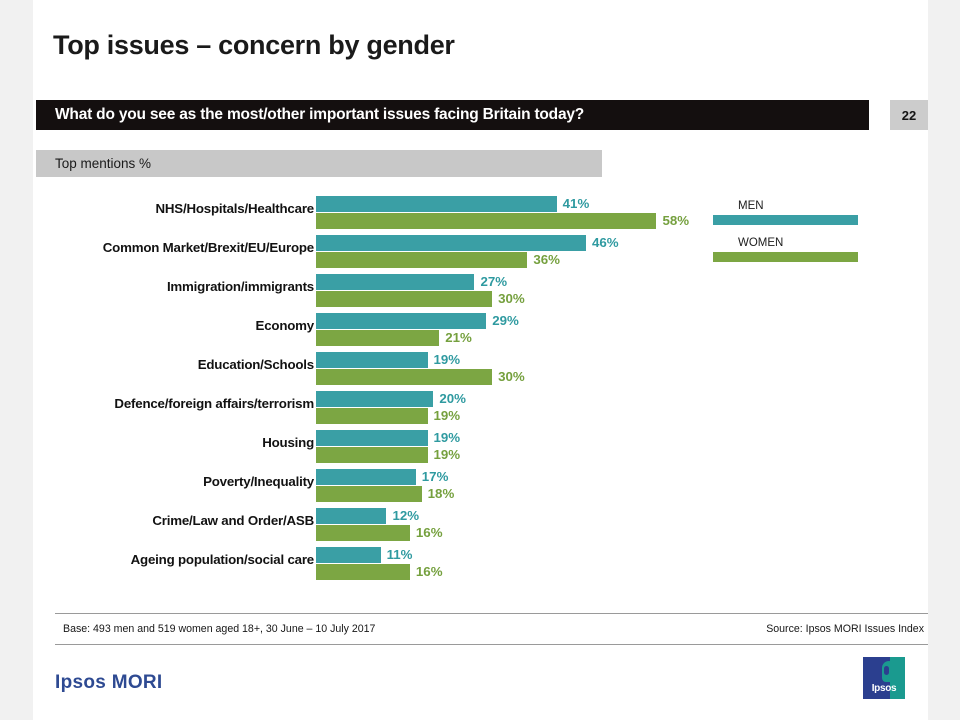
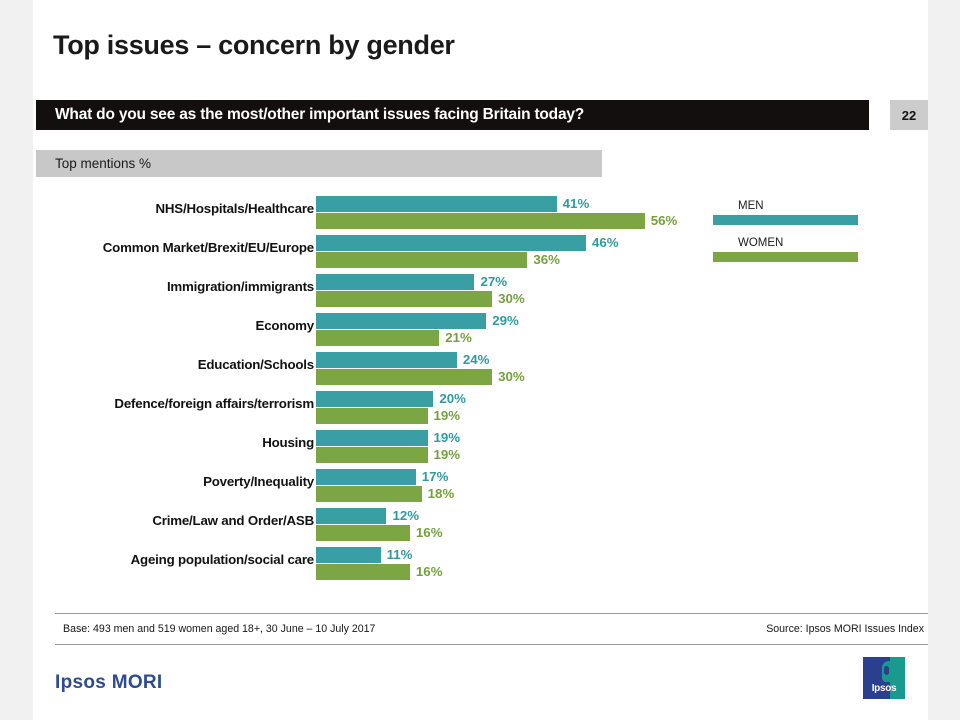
WOMEN/NHS/Hospitals/Healthcare: 58% -> 56%
MEN/Education/Schools: 19% -> 24%
